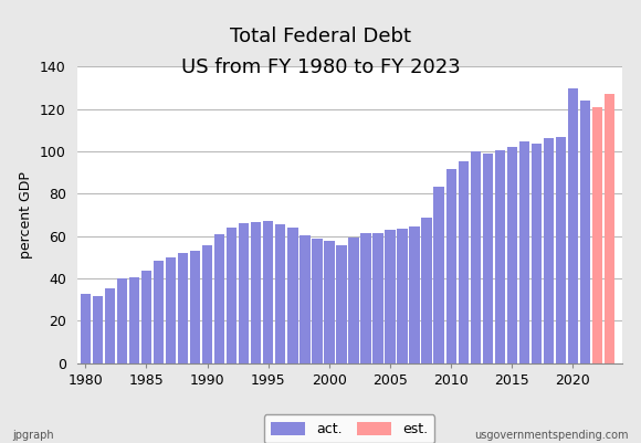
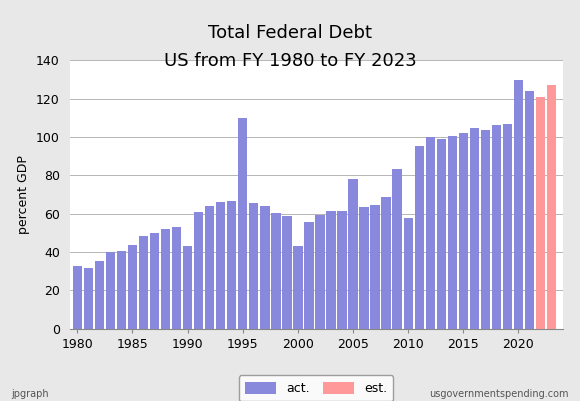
1990: 56 -> 43
1995: 67 -> 110
2000: 58 -> 43
2005: 63 -> 78
2010: 91 -> 58
